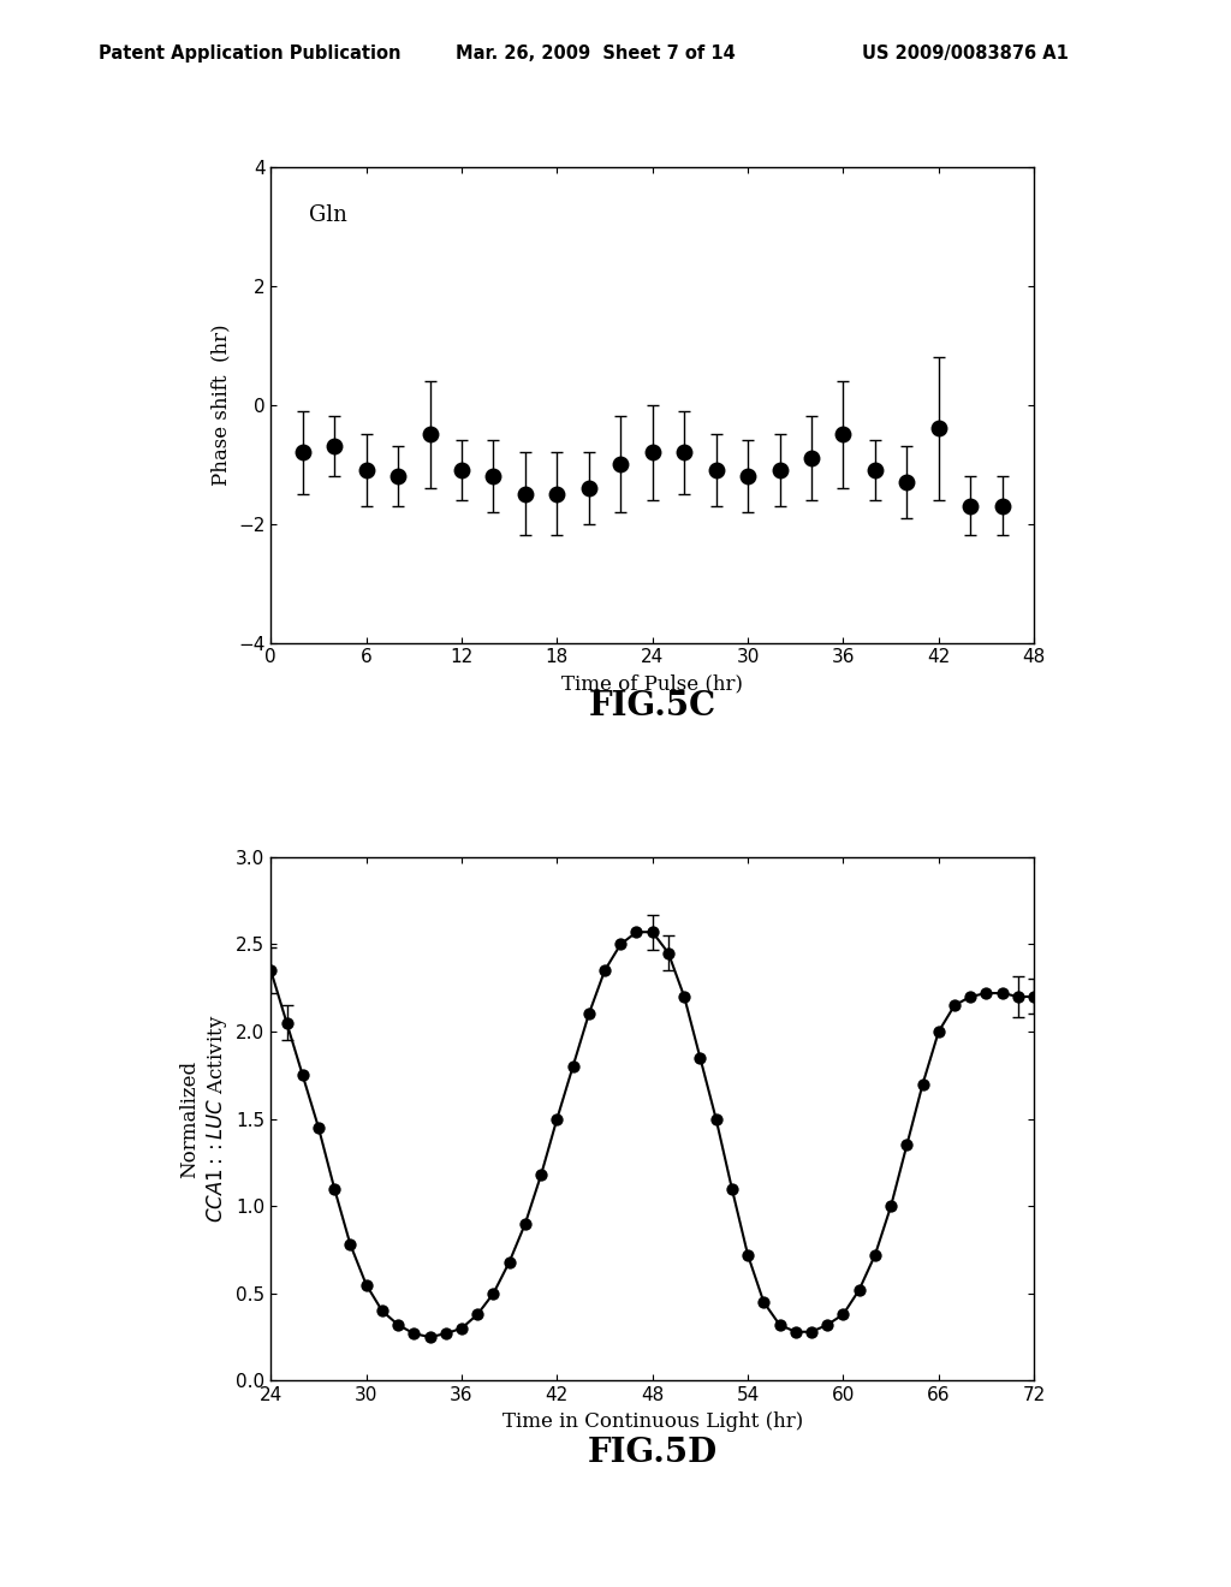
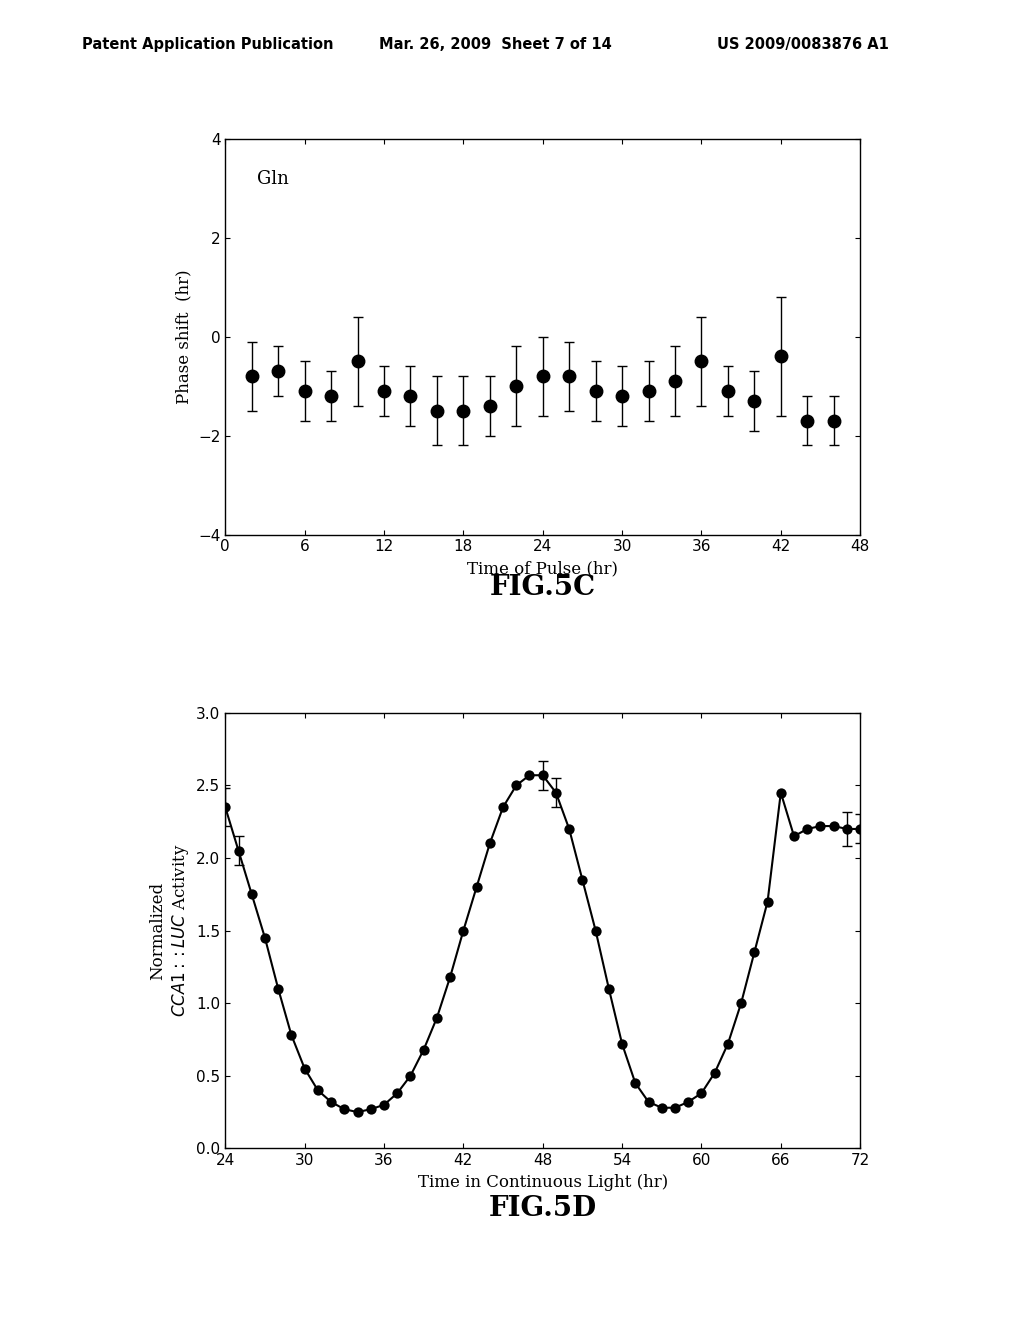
66: 2.00 -> 2.45
